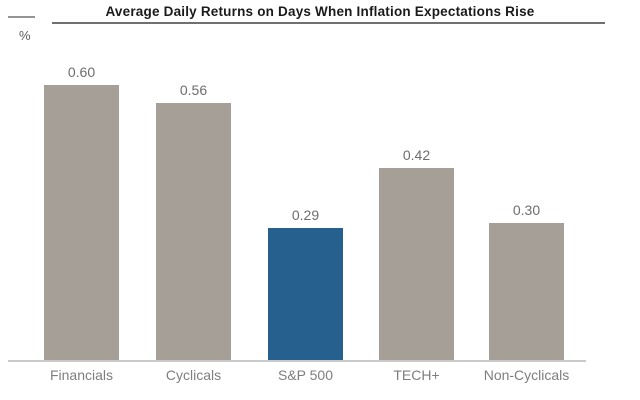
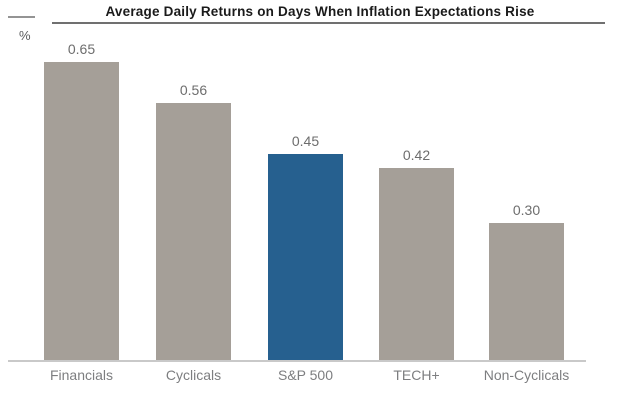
Financials: 0.60 -> 0.65
S&P 500: 0.29 -> 0.45
